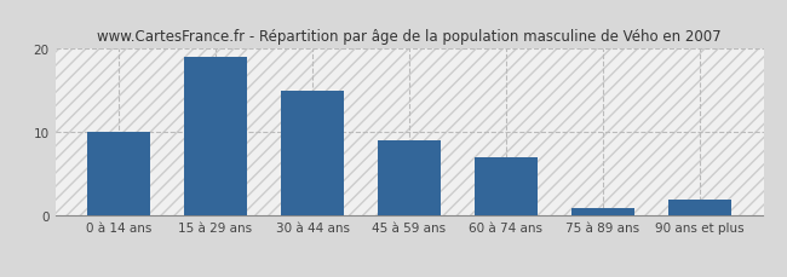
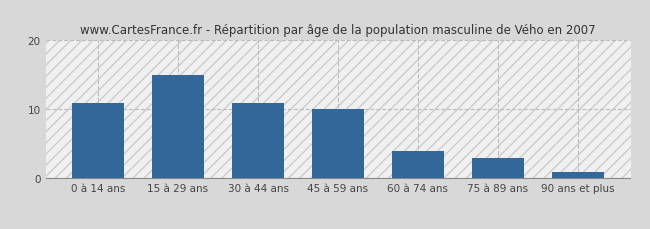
0 à 14 ans: 10 -> 11
15 à 29 ans: 19 -> 15
30 à 44 ans: 15 -> 11
45 à 59 ans: 9 -> 10
60 à 74 ans: 7 -> 4
75 à 89 ans: 1 -> 3
90 ans et plus: 2 -> 1
